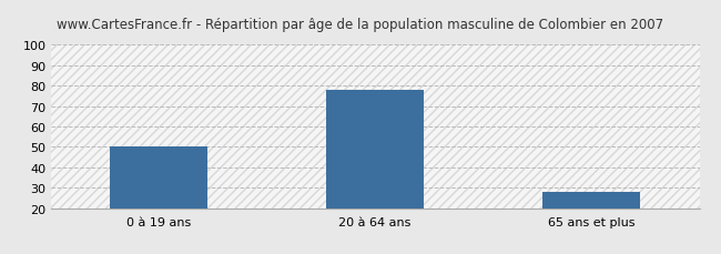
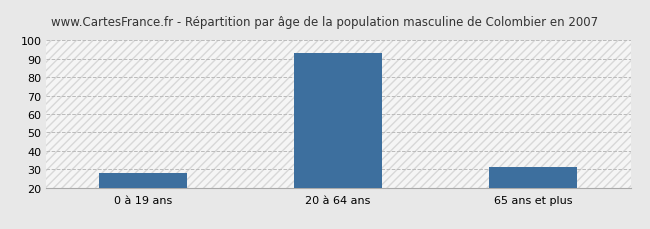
0 à 19 ans: 50 -> 28
20 à 64 ans: 78 -> 93
65 ans et plus: 28 -> 31
